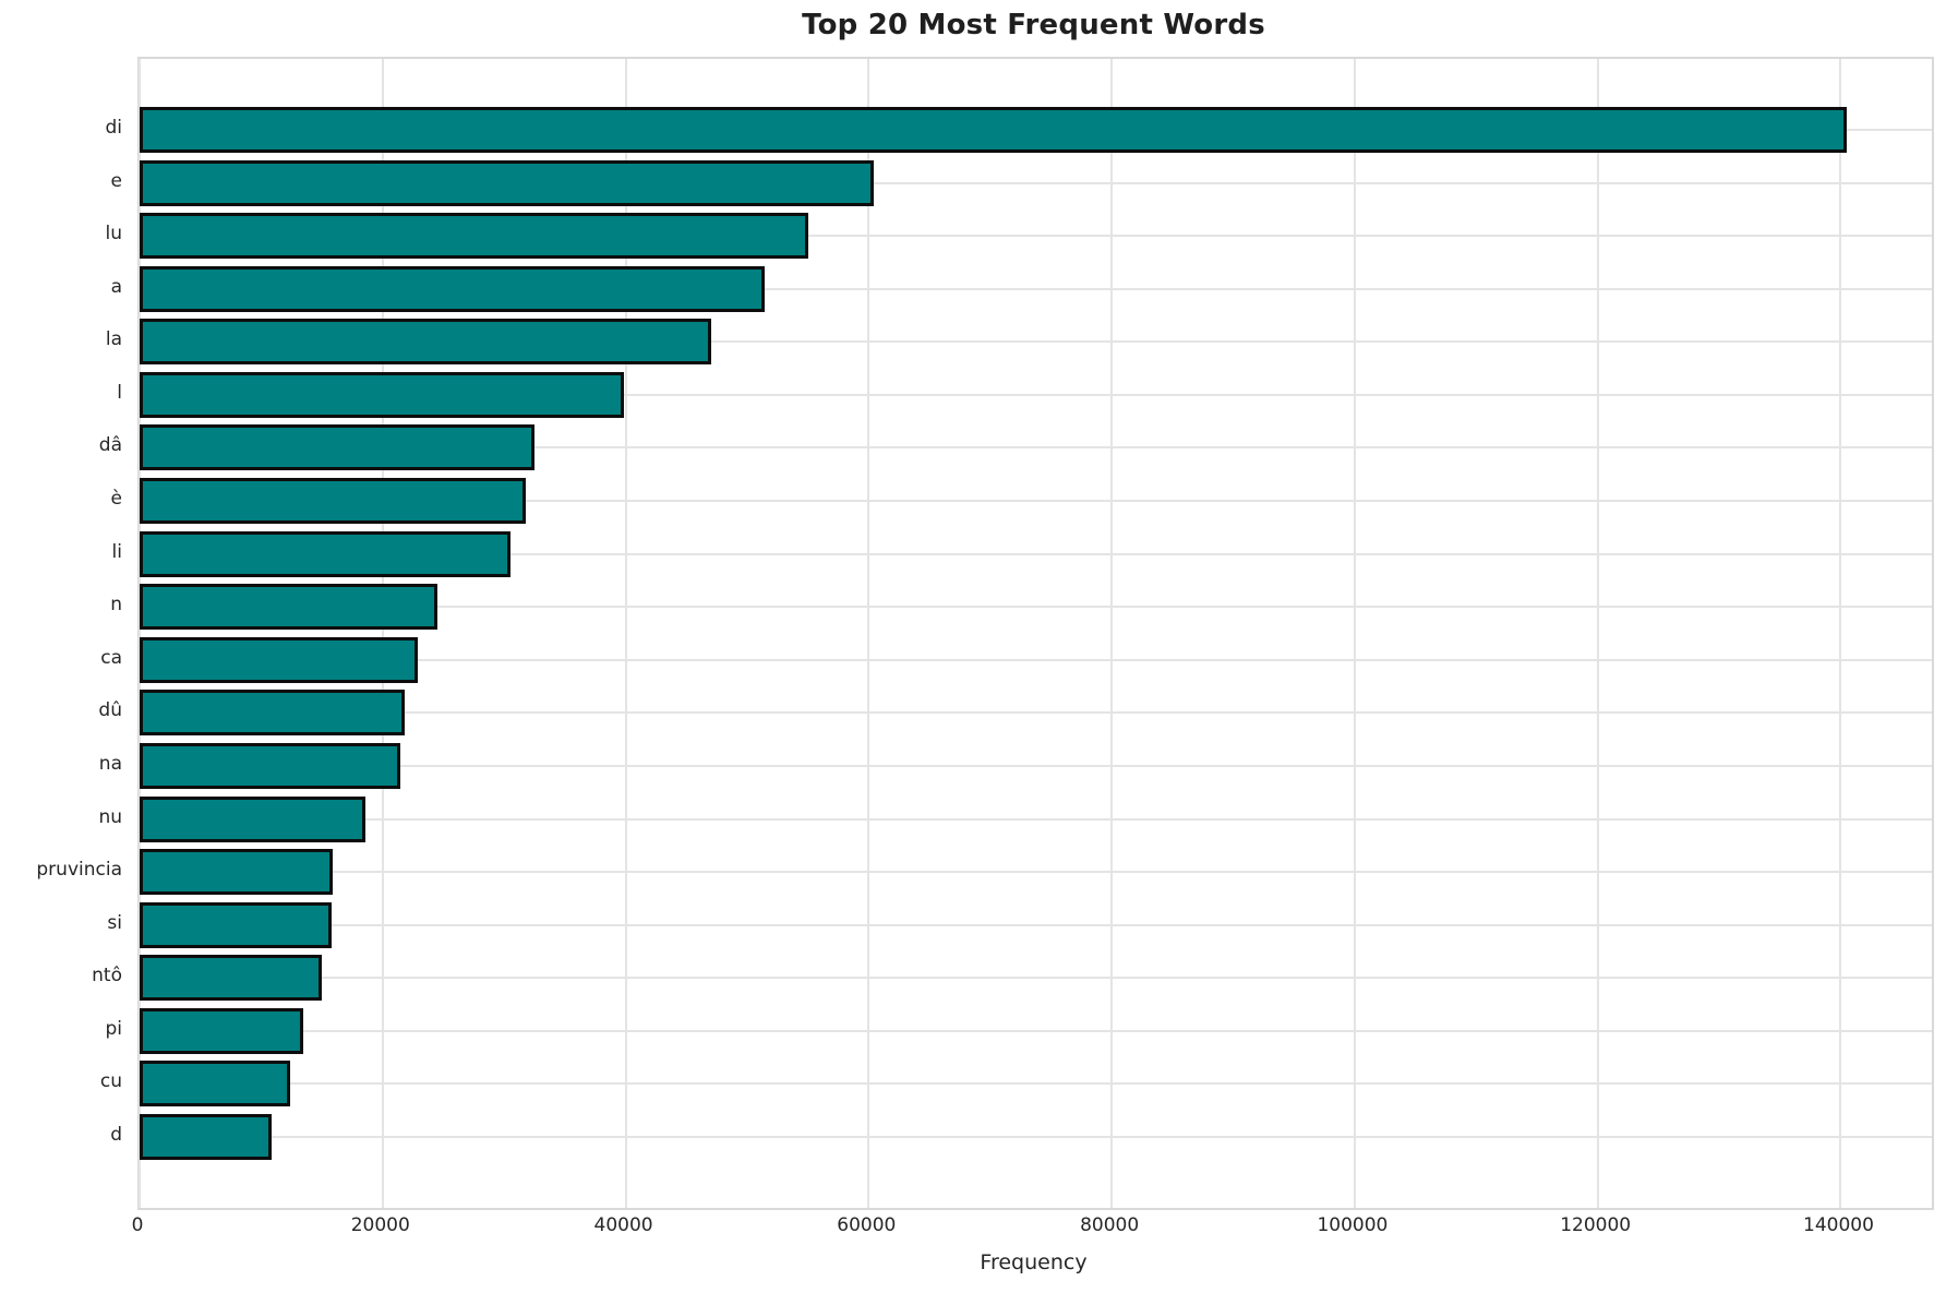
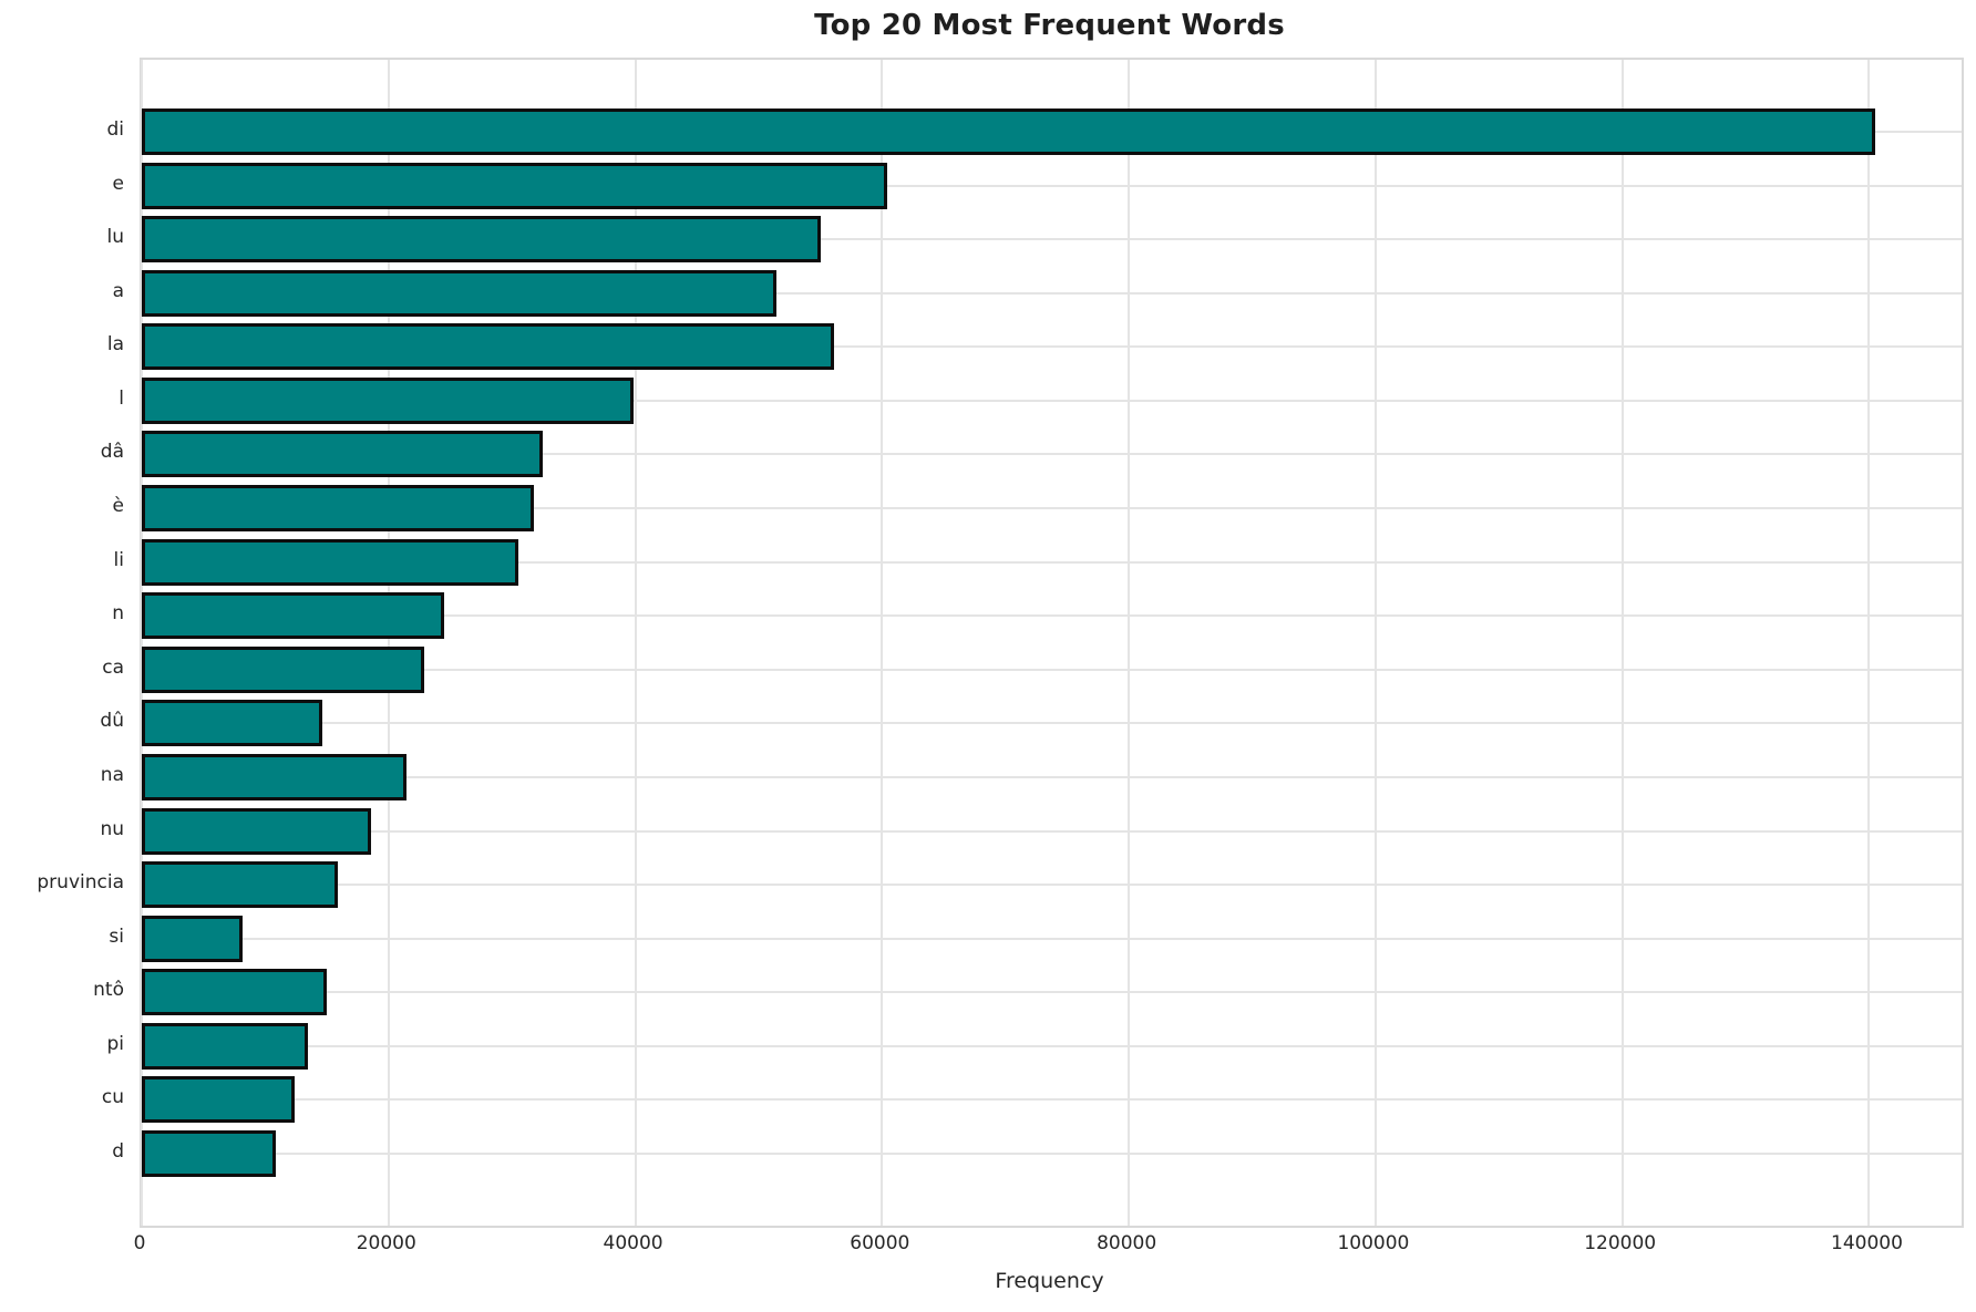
la: 47000 -> 56100
dû: 21800 -> 14600
si: 15800 -> 8200
